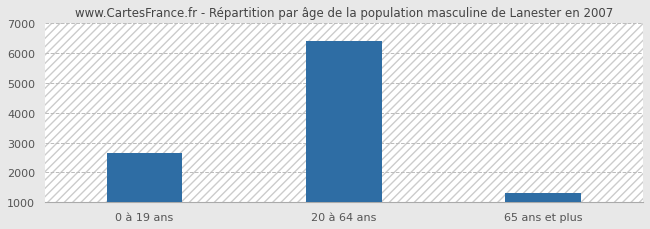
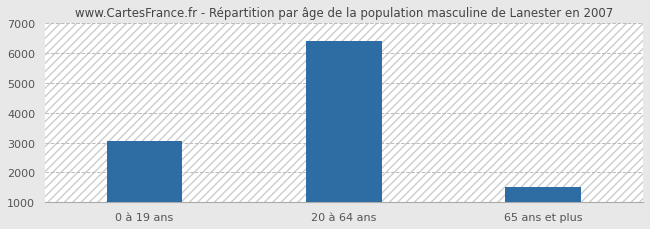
0 à 19 ans: 2650 -> 3050
65 ans et plus: 1300 -> 1500
